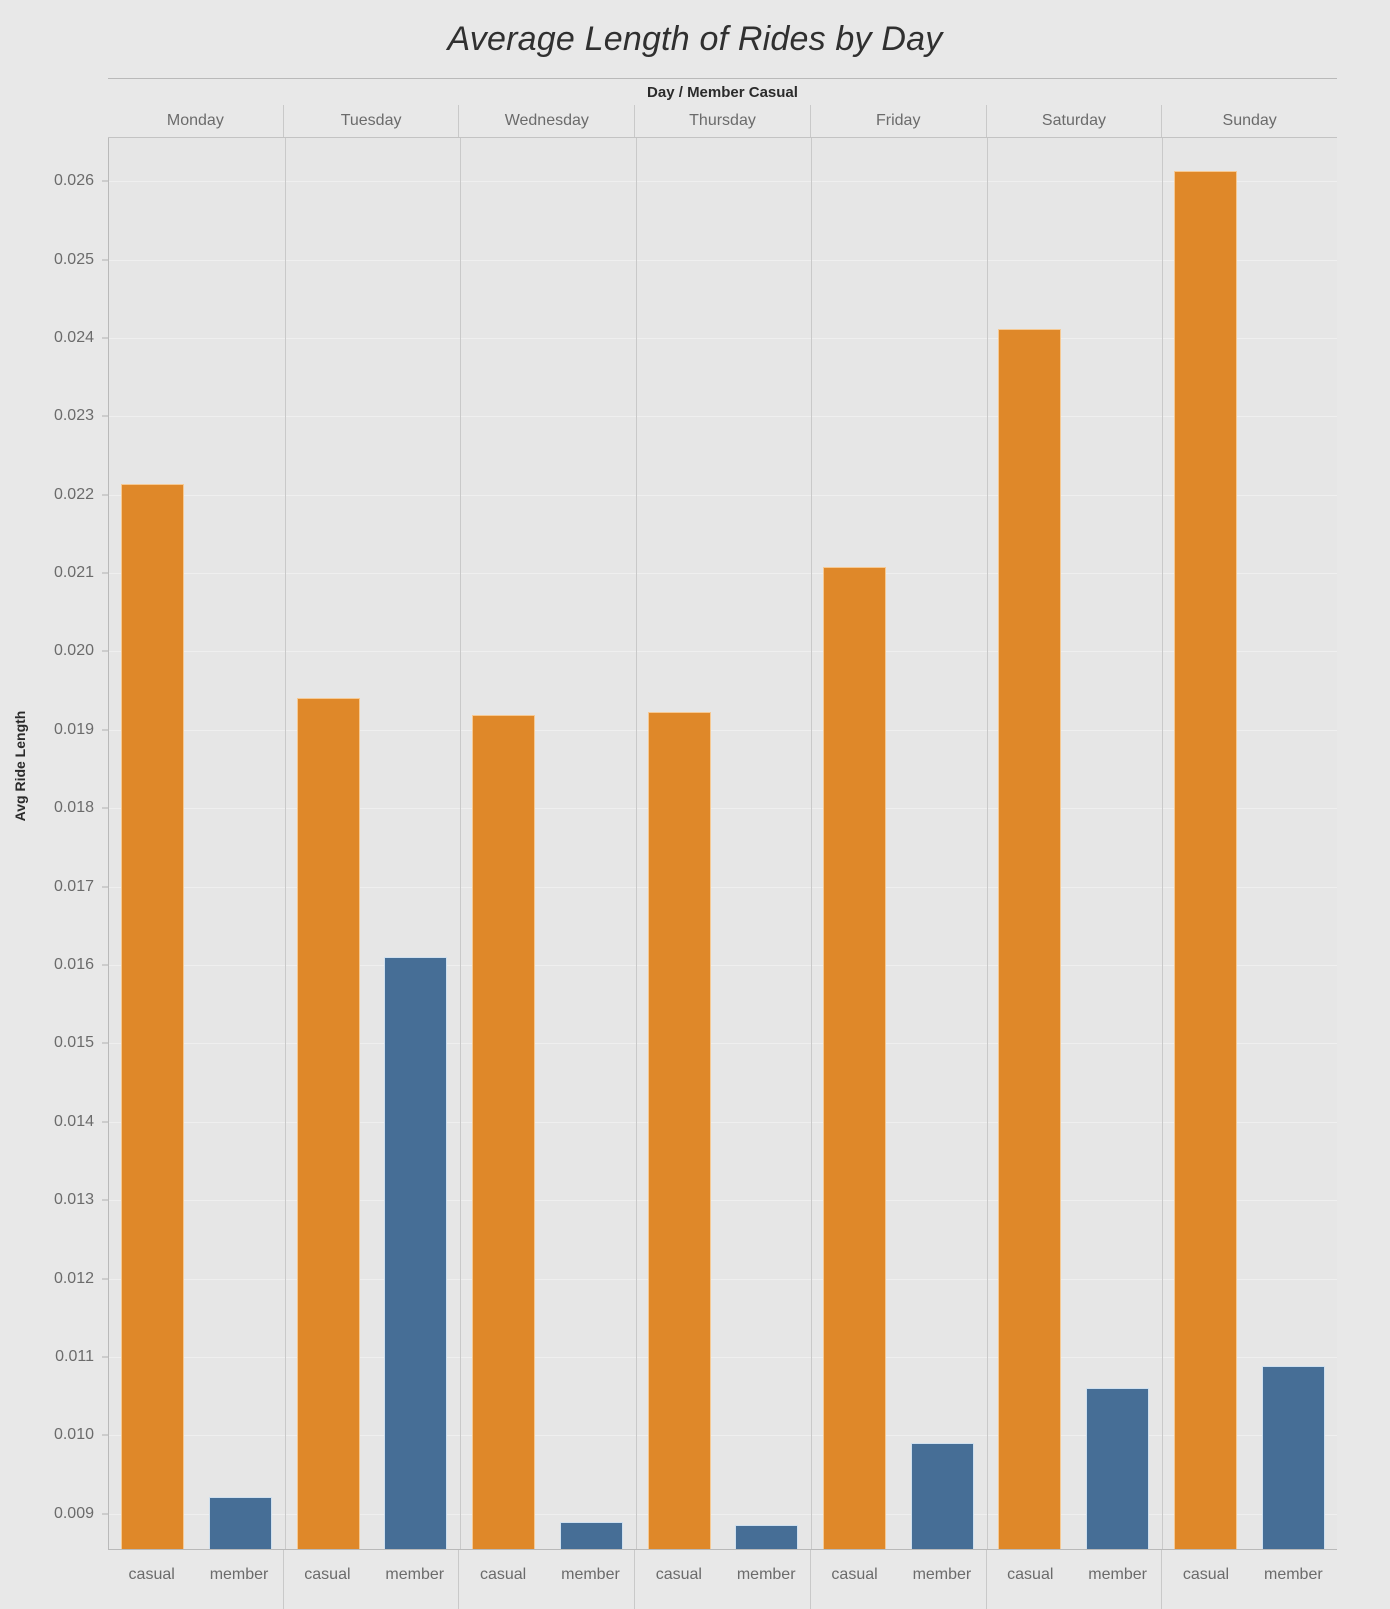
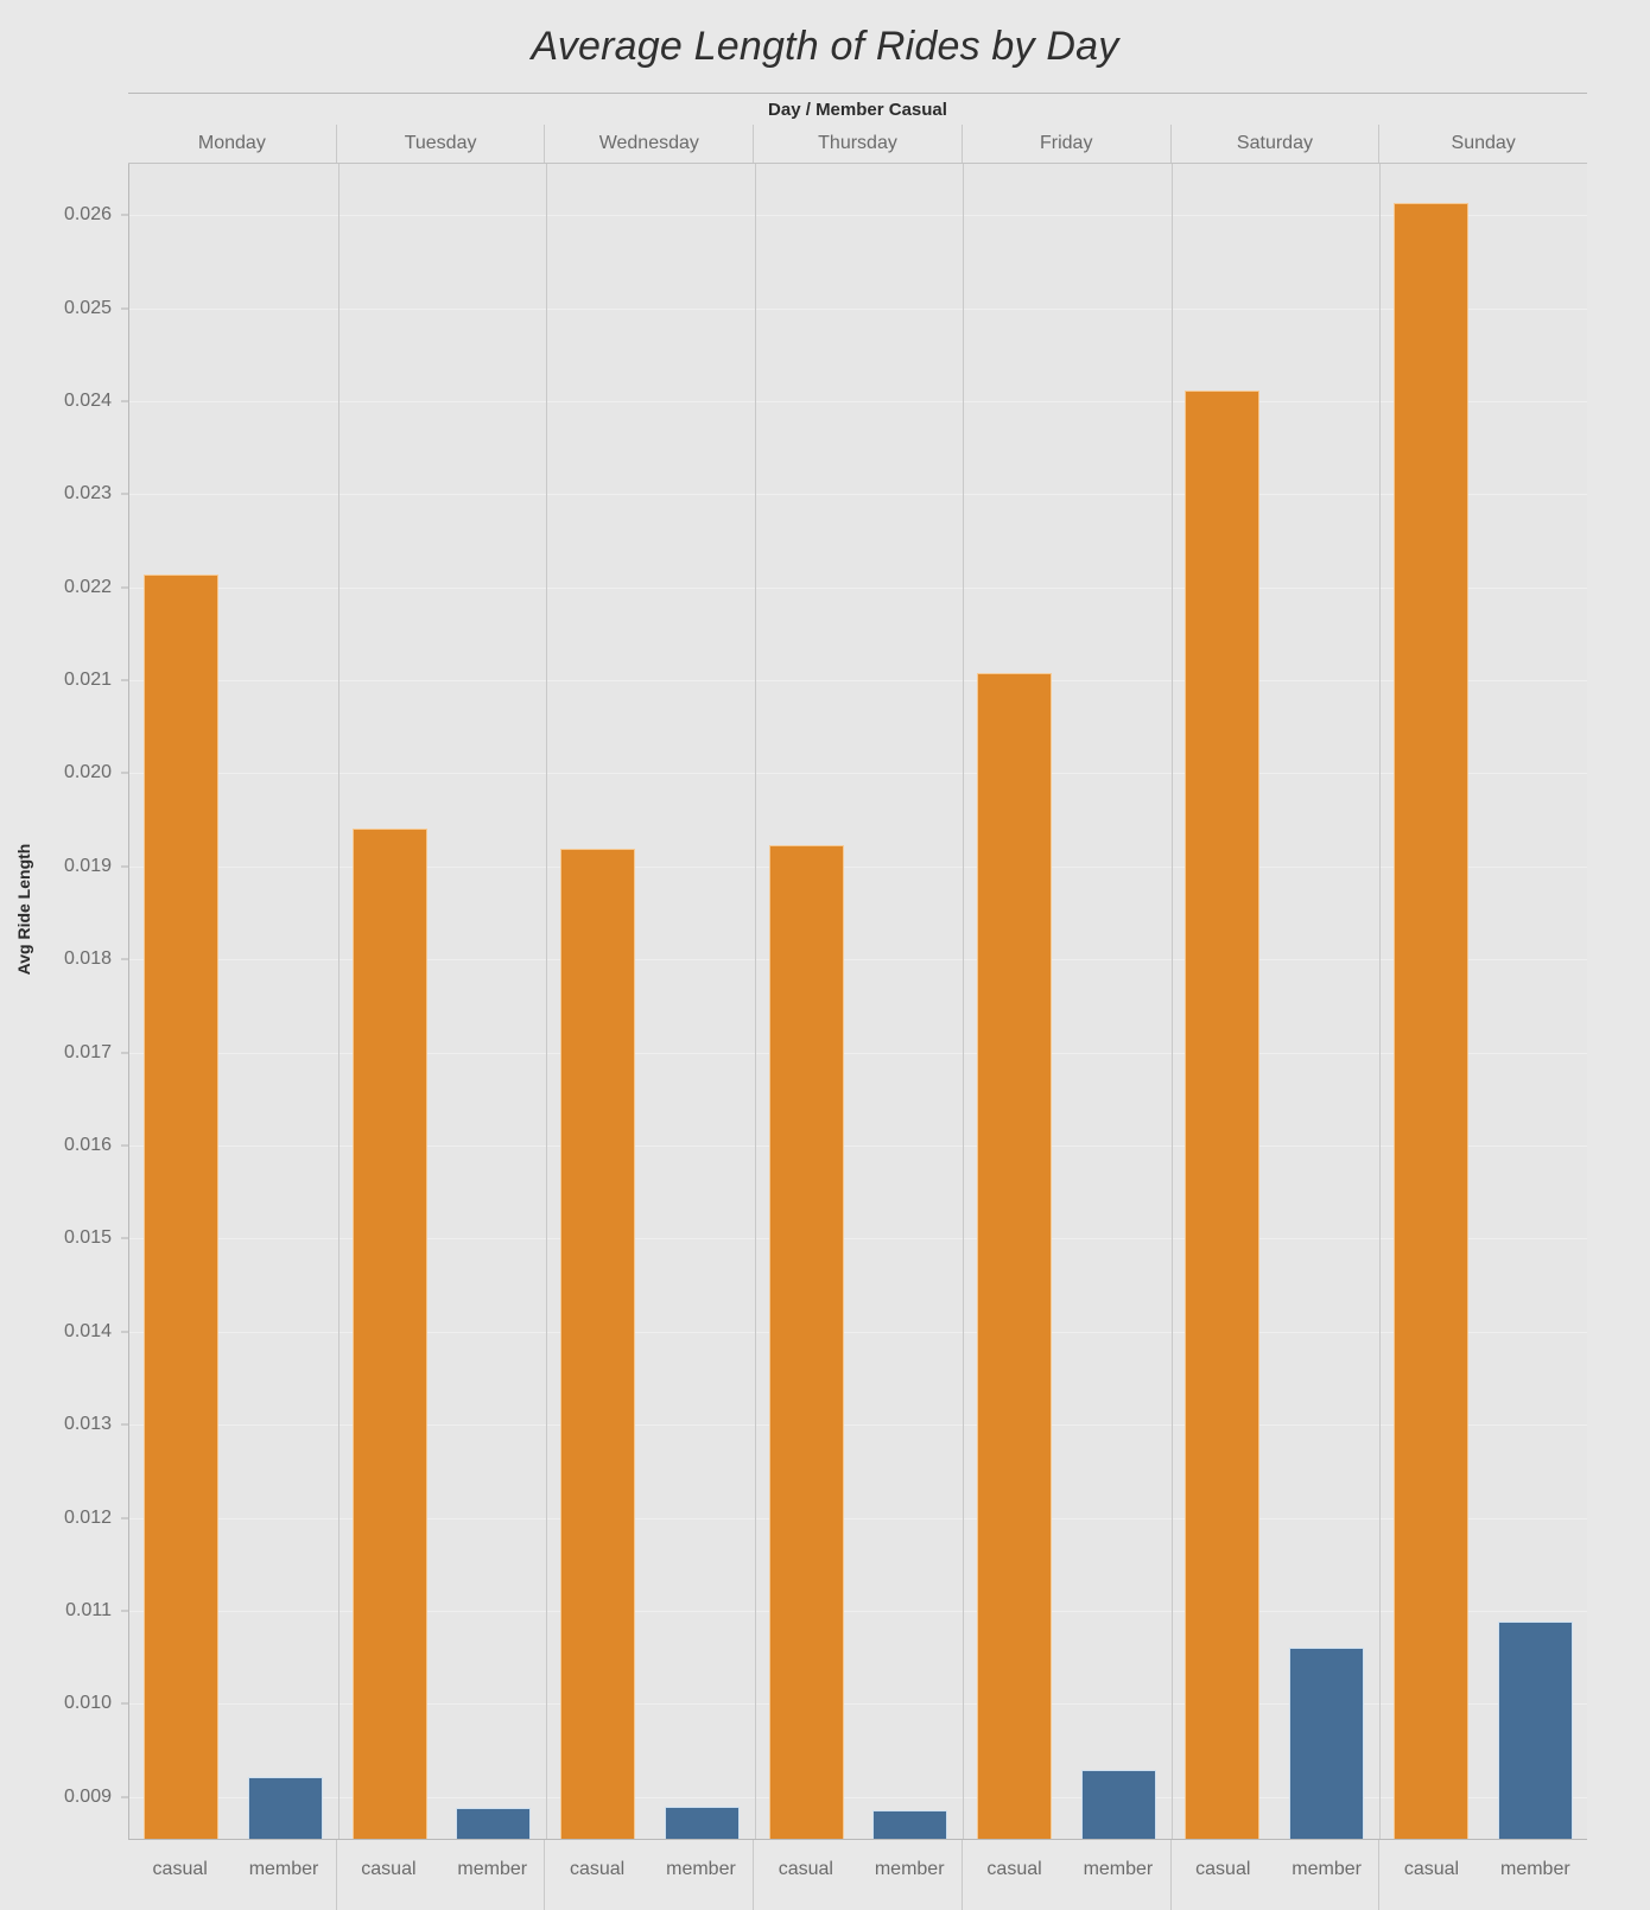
member/Tuesday: 0.0161 -> 0.0089
member/Friday: 0.0099 -> 0.0093
